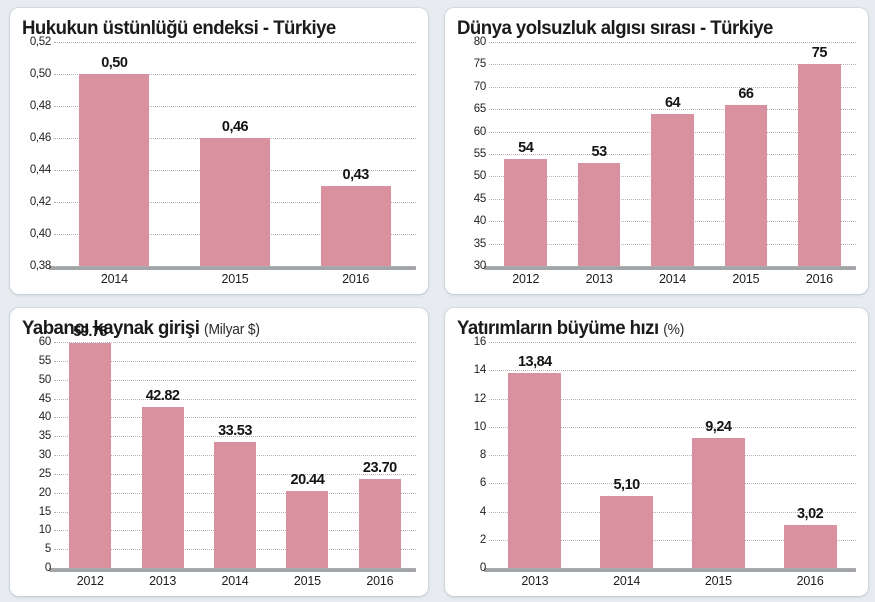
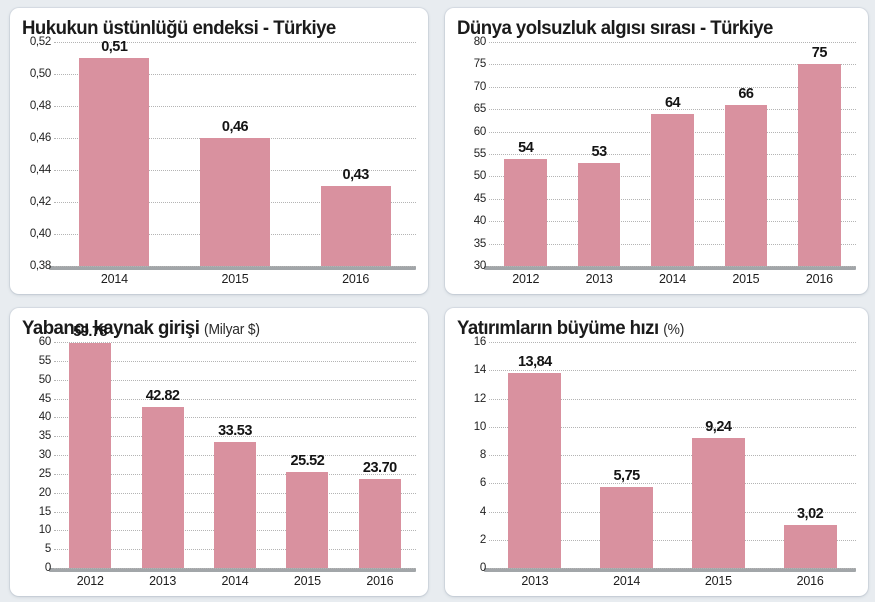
Hukukun üstünlüğü endeksi - Türkiye/2014: 0,50 -> 0,51
Yabancı kaynak girişi/2015: 20.44 -> 25.52
Yatırımların büyüme hızı/2014: 5,10 -> 5,75
